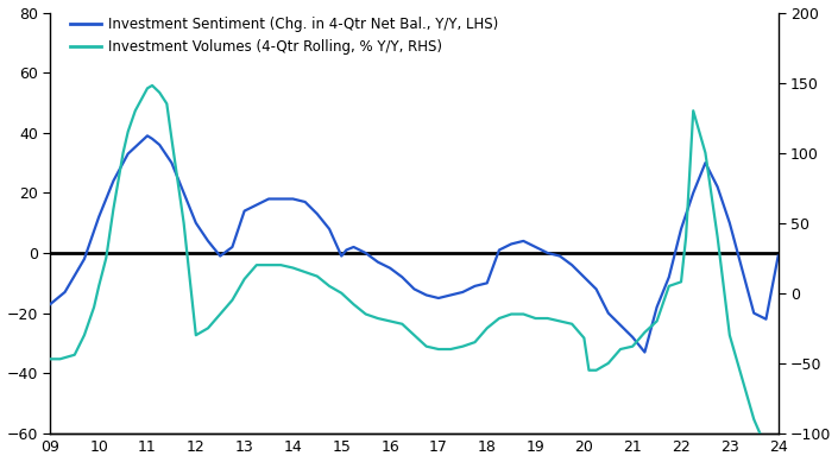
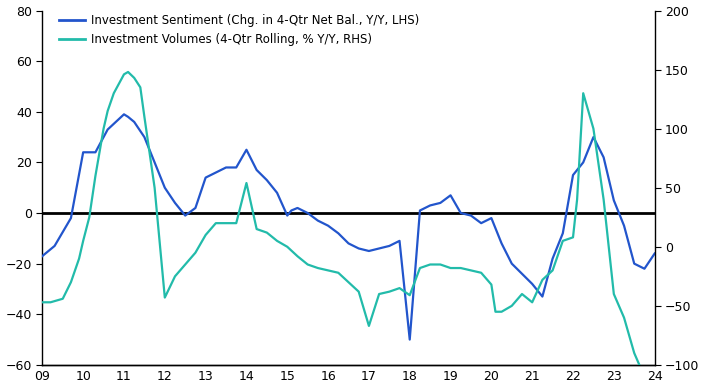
Investment Sentiment (Chg. in 4-Qtr Net Bal., Y/Y, LHS)/10: 12 -> 24
Investment Volumes (4-Qtr Rolling, % Y/Y, RHS)/12: -30 -> -43
Investment Sentiment (Chg. in 4-Qtr Net Bal., Y/Y, LHS)/14: 18 -> 25
Investment Volumes (4-Qtr Rolling, % Y/Y, RHS)/14: 18 -> 54
Investment Volumes (4-Qtr Rolling, % Y/Y, RHS)/17: -40 -> -67
Investment Sentiment (Chg. in 4-Qtr Net Bal., Y/Y, LHS)/18: -10 -> -50
Investment Volumes (4-Qtr Rolling, % Y/Y, RHS)/18: -25 -> -41
Investment Sentiment (Chg. in 4-Qtr Net Bal., Y/Y, LHS)/19: 2 -> 7
Investment Sentiment (Chg. in 4-Qtr Net Bal., Y/Y, LHS)/20: -8 -> -2
Investment Volumes (4-Qtr Rolling, % Y/Y, RHS)/21: -38 -> -47
Investment Sentiment (Chg. in 4-Qtr Net Bal., Y/Y, LHS)/22: 8 -> 15
Investment Sentiment (Chg. in 4-Qtr Net Bal., Y/Y, LHS)/23: 10 -> 5
Investment Volumes (4-Qtr Rolling, % Y/Y, RHS)/23: -30 -> -40
Investment Sentiment (Chg. in 4-Qtr Net Bal., Y/Y, LHS)/24: -1 -> -16
